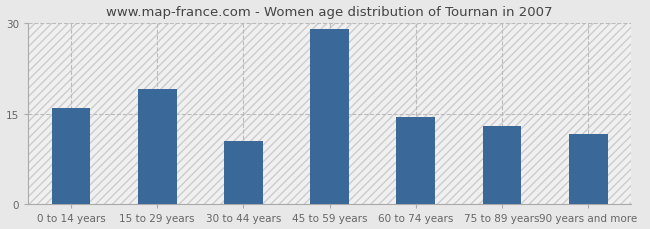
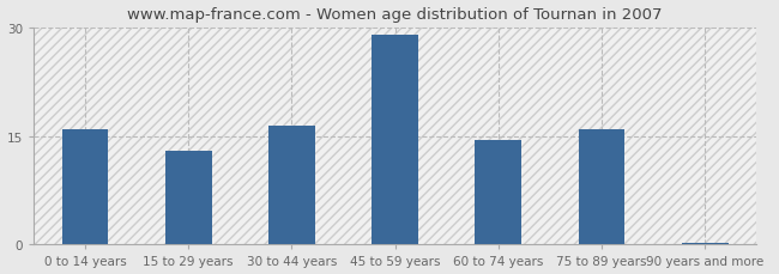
15 to 29 years: 19.0 -> 13.0
30 to 44 years: 10.4 -> 16.5
75 to 89 years: 13.0 -> 16.0
90 years and more: 11.6 -> 0.3
